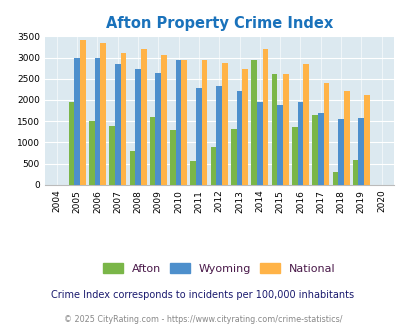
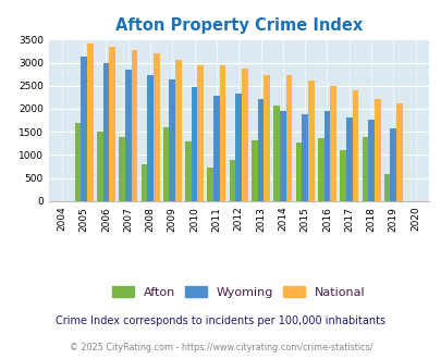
Afton/2005: 1950 -> 1700
Wyoming/2005: 3000 -> 3130
National/2007: 3100 -> 3270
Wyoming/2010: 2950 -> 2480
Afton/2011: 550 -> 730
Afton/2014: 2950 -> 2060
National/2014: 3200 -> 2720
Afton/2015: 2600 -> 1270
National/2016: 2850 -> 2490
Afton/2017: 1650 -> 1100
Wyoming/2017: 1700 -> 1820
Afton/2018: 300 -> 1390
Wyoming/2018: 1550 -> 1770
